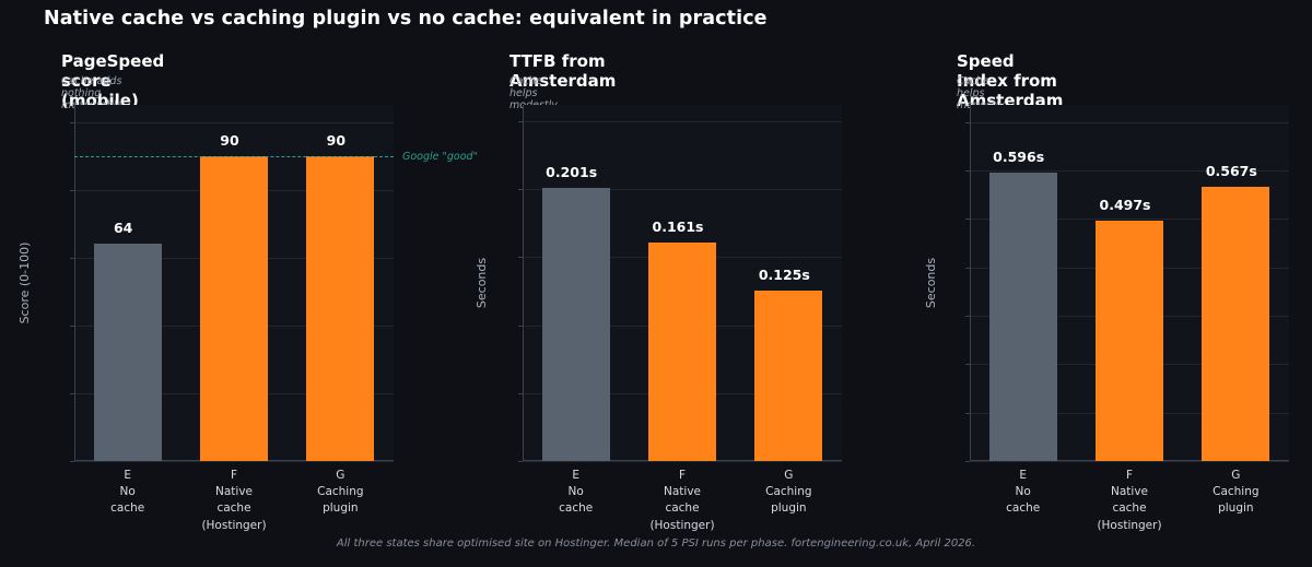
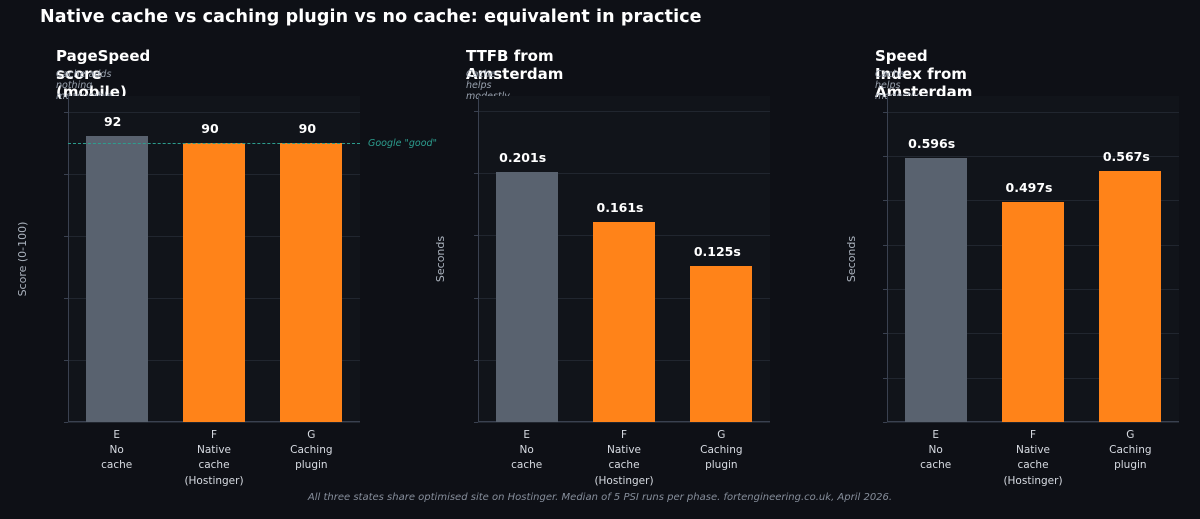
PageSpeed score (mobile)/E No cache: 64 -> 92
